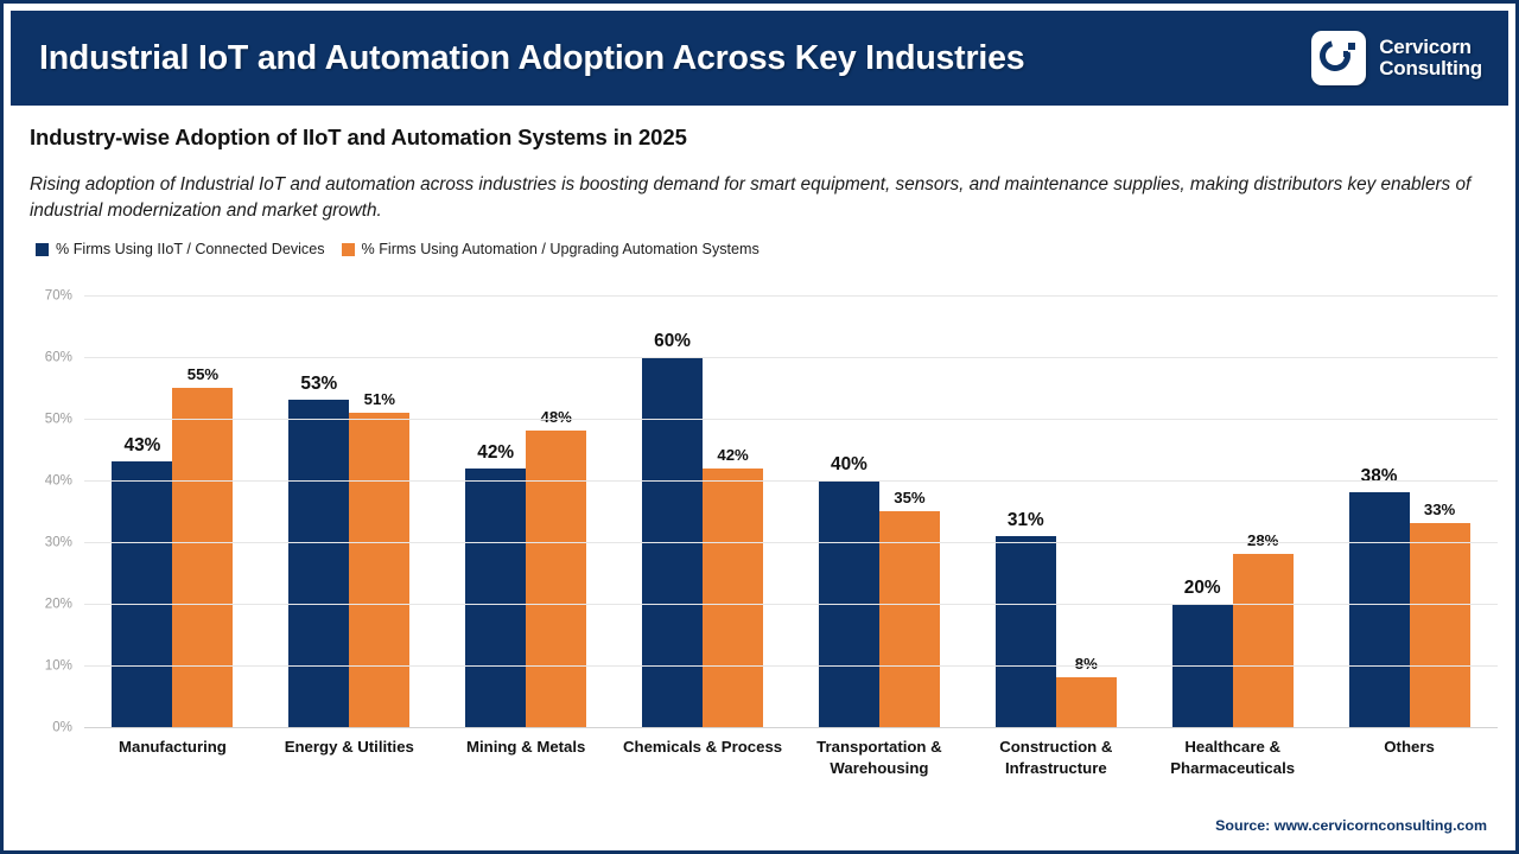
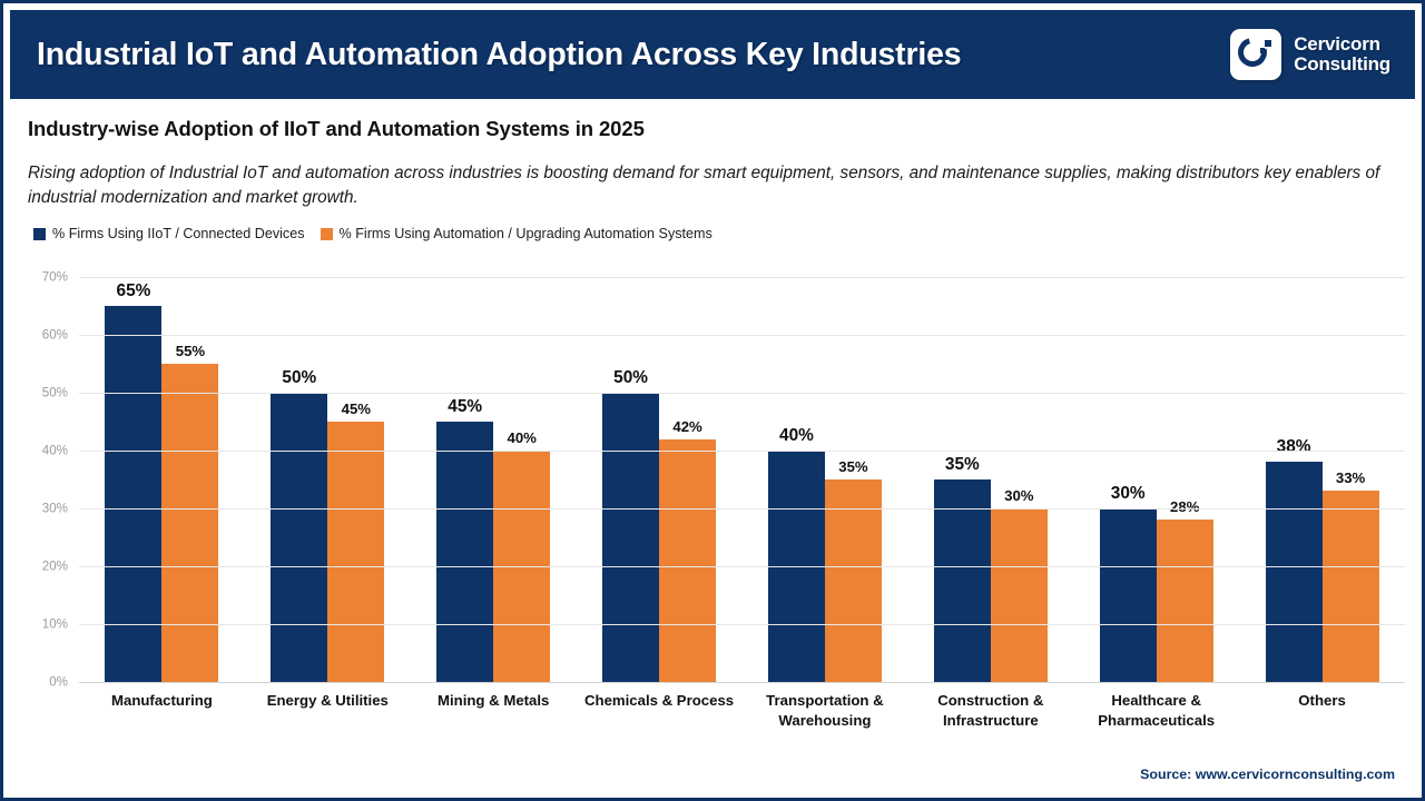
% Firms Using IIoT / Connected Devices/Manufacturing: 43% -> 65%
% Firms Using IIoT / Connected Devices/Energy & Utilities: 53% -> 50%
% Firms Using Automation / Upgrading Automation Systems/Energy & Utilities: 51% -> 45%
% Firms Using IIoT / Connected Devices/Mining & Metals: 42% -> 45%
% Firms Using Automation / Upgrading Automation Systems/Mining & Metals: 48% -> 40%
% Firms Using IIoT / Connected Devices/Chemicals & Process: 60% -> 50%
% Firms Using IIoT / Connected Devices/Construction & Infrastructure: 31% -> 35%
% Firms Using Automation / Upgrading Automation Systems/Construction & Infrastructure: 8% -> 30%
% Firms Using IIoT / Connected Devices/Healthcare & Pharmaceuticals: 20% -> 30%
